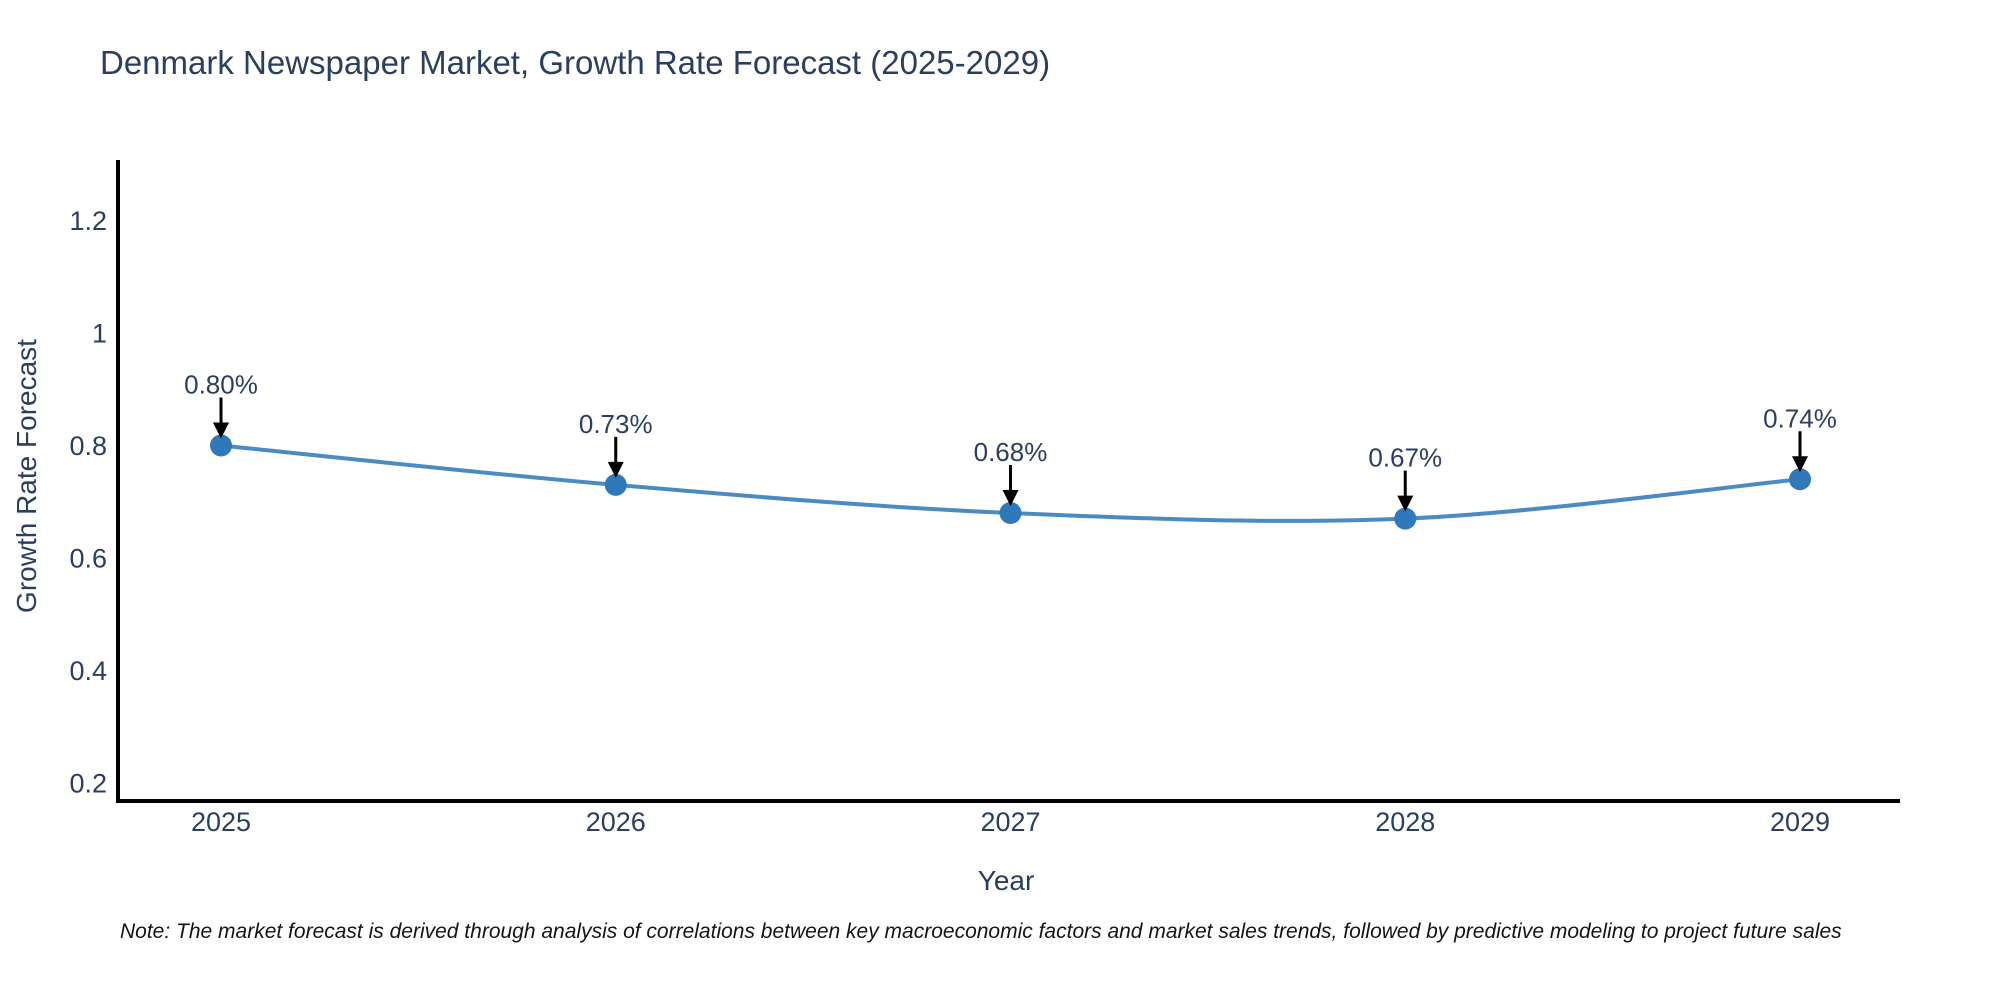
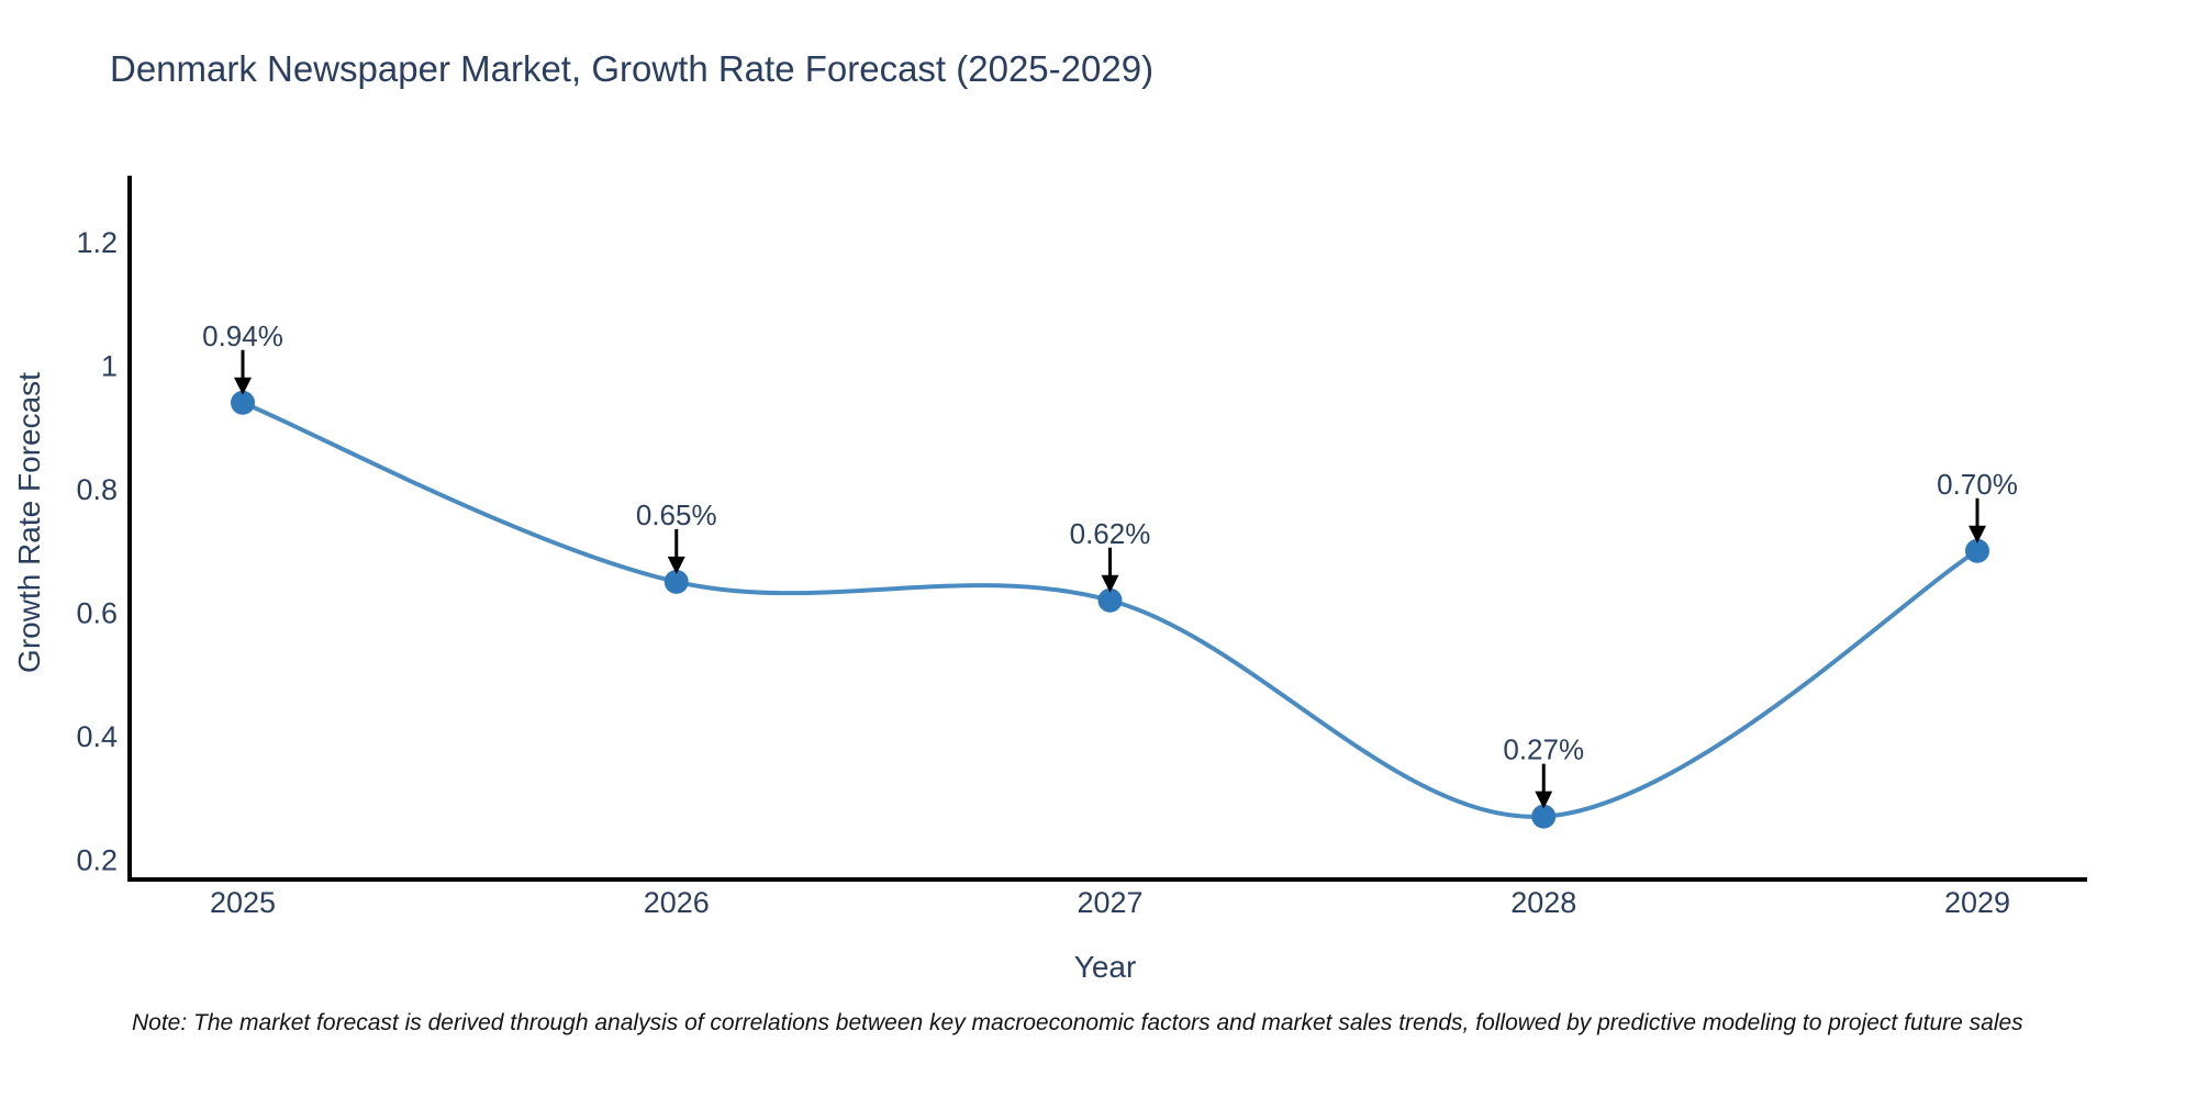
2025: 0.80% -> 0.94%
2026: 0.73% -> 0.65%
2027: 0.68% -> 0.62%
2028: 0.67% -> 0.27%
2029: 0.74% -> 0.70%
